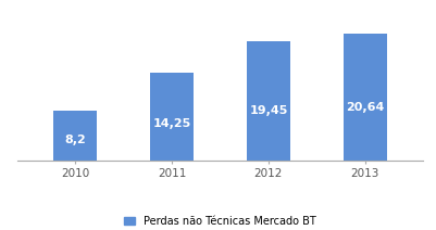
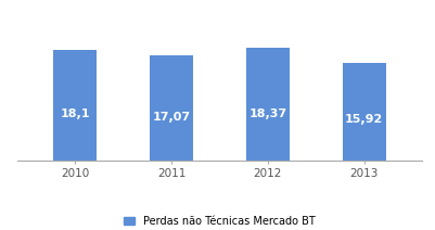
2010: 8,2 -> 18,1
2011: 14,25 -> 17,07
2012: 19,45 -> 18,37
2013: 20,64 -> 15,92
